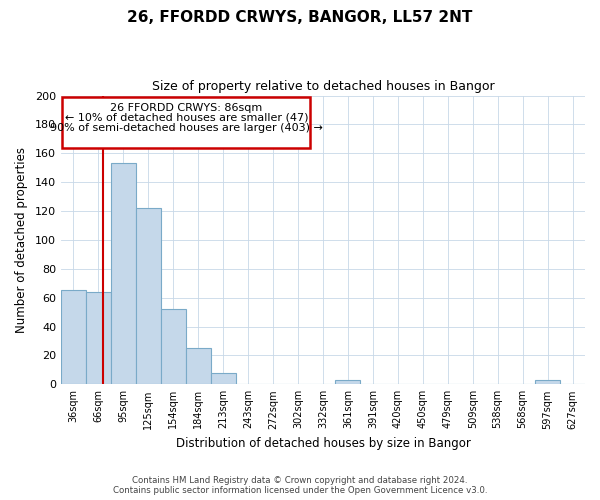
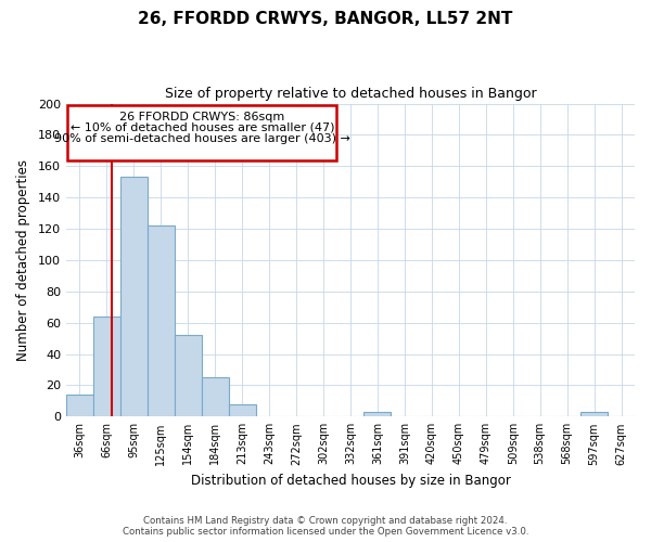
36sqm: 65 -> 14
